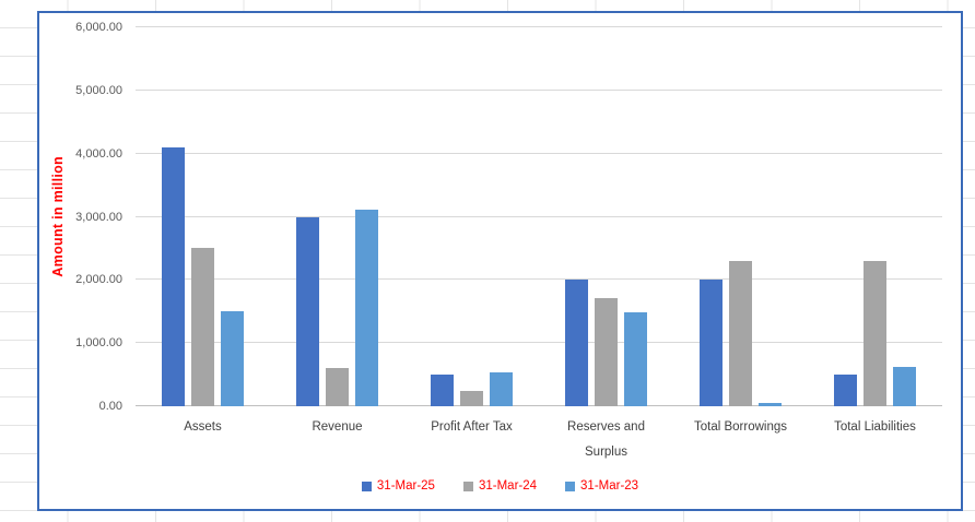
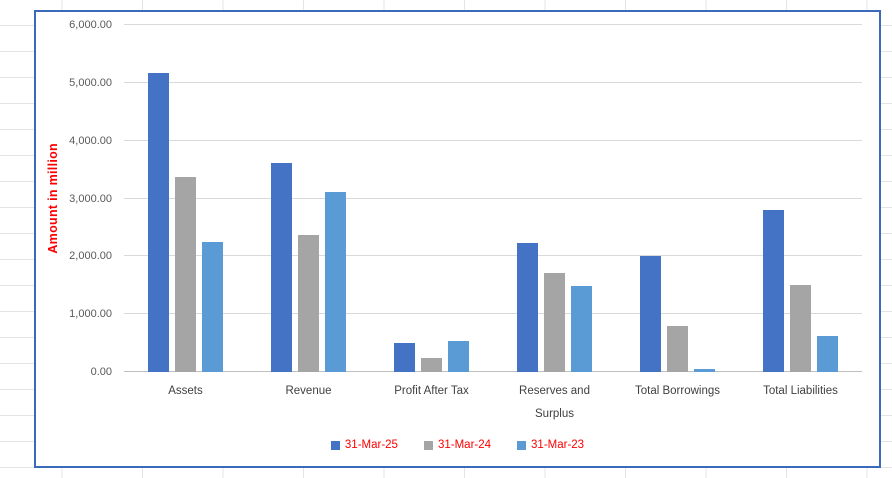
31-Mar-25/Assets: 4100 -> 5200
31-Mar-24/Assets: 2500 -> 3400
31-Mar-23/Assets: 1500 -> 2200
31-Mar-25/Revenue: 3000 -> 3600
31-Mar-24/Revenue: 600 -> 2400
31-Mar-25/Reserves and Surplus: 2000 -> 2200
31-Mar-24/Total Borrowings: 2300 -> 800
31-Mar-25/Total Liabilities: 500 -> 2800
31-Mar-24/Total Liabilities: 2300 -> 1500
